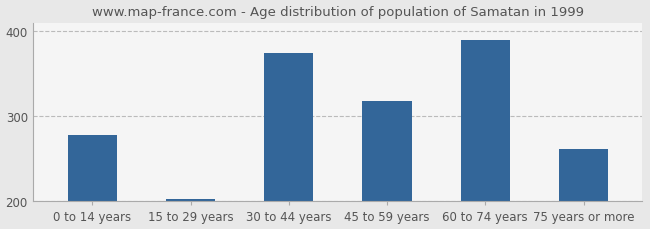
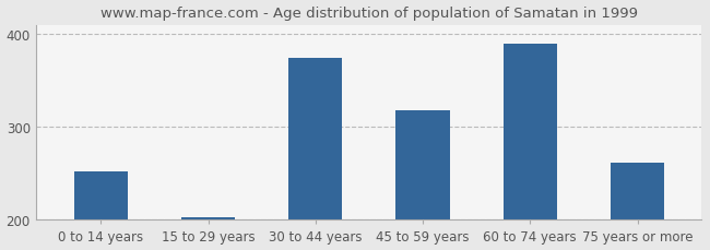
0 to 14 years: 278 -> 252
